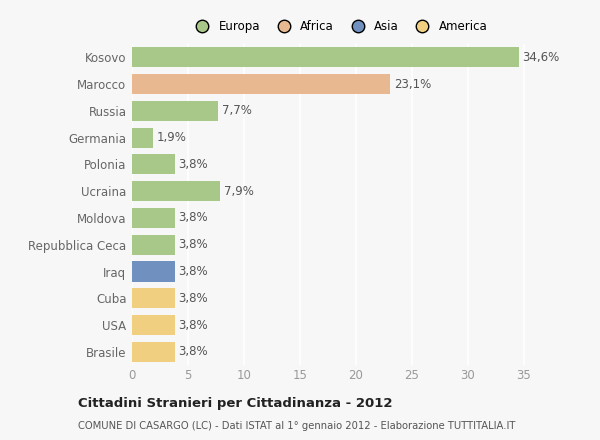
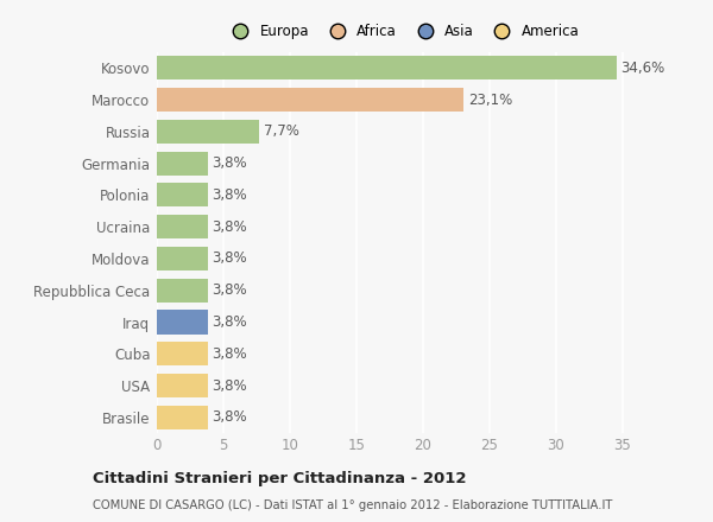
Germania: 1,9% -> 3,8%
Ucraina: 7,9% -> 3,8%
